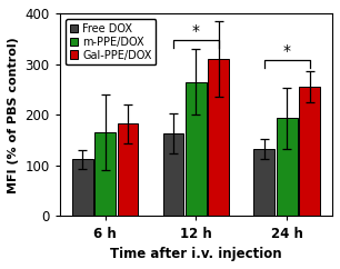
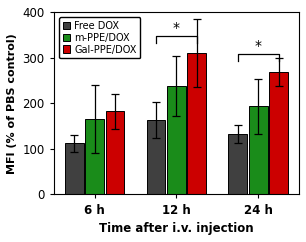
m-PPE/DOX/12 h: 265 -> 238
Gal-PPE/DOX/24 h: 255 -> 268
